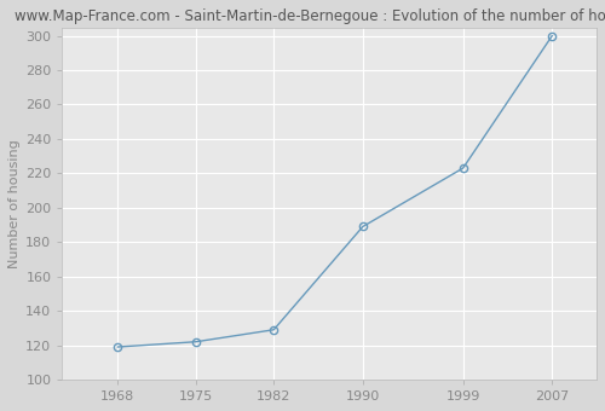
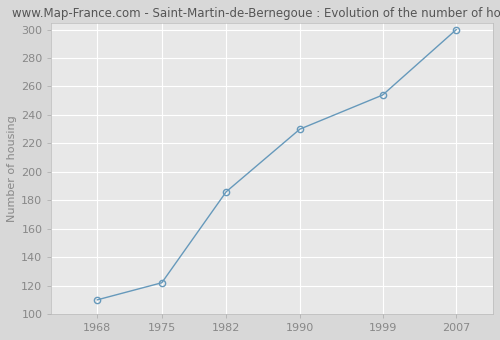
1968: 119 -> 110
1982: 129 -> 186
1990: 189 -> 230
1999: 223 -> 254
